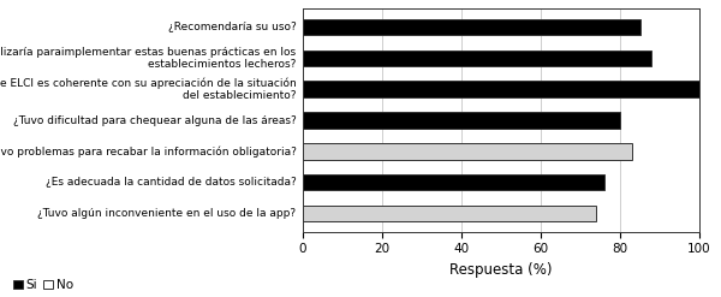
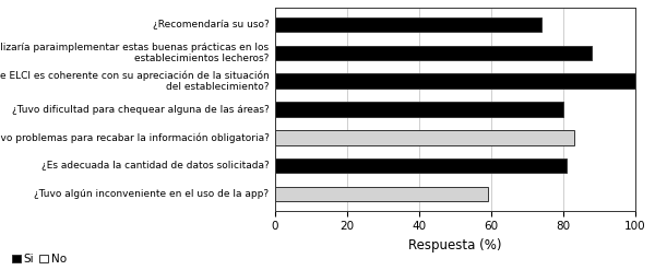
¿Recomendaría su uso?: 85 -> 74
¿Es adecuada la cantidad de datos solicitada?: 76 -> 81
¿Tuvo algún inconveniente en el uso de la app?: 74 -> 59
